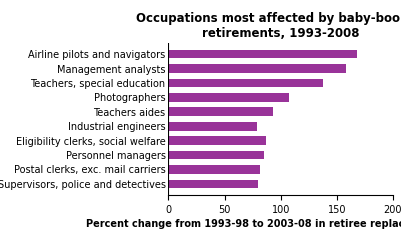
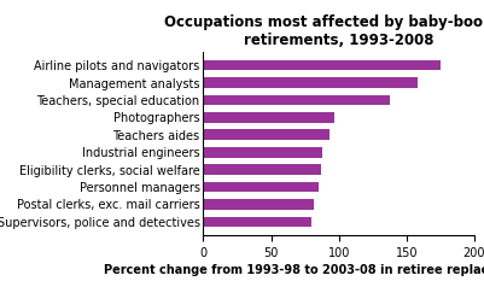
Airline pilots and navigators: 168 -> 175
Photographers: 107 -> 97
Industrial engineers: 79 -> 88
